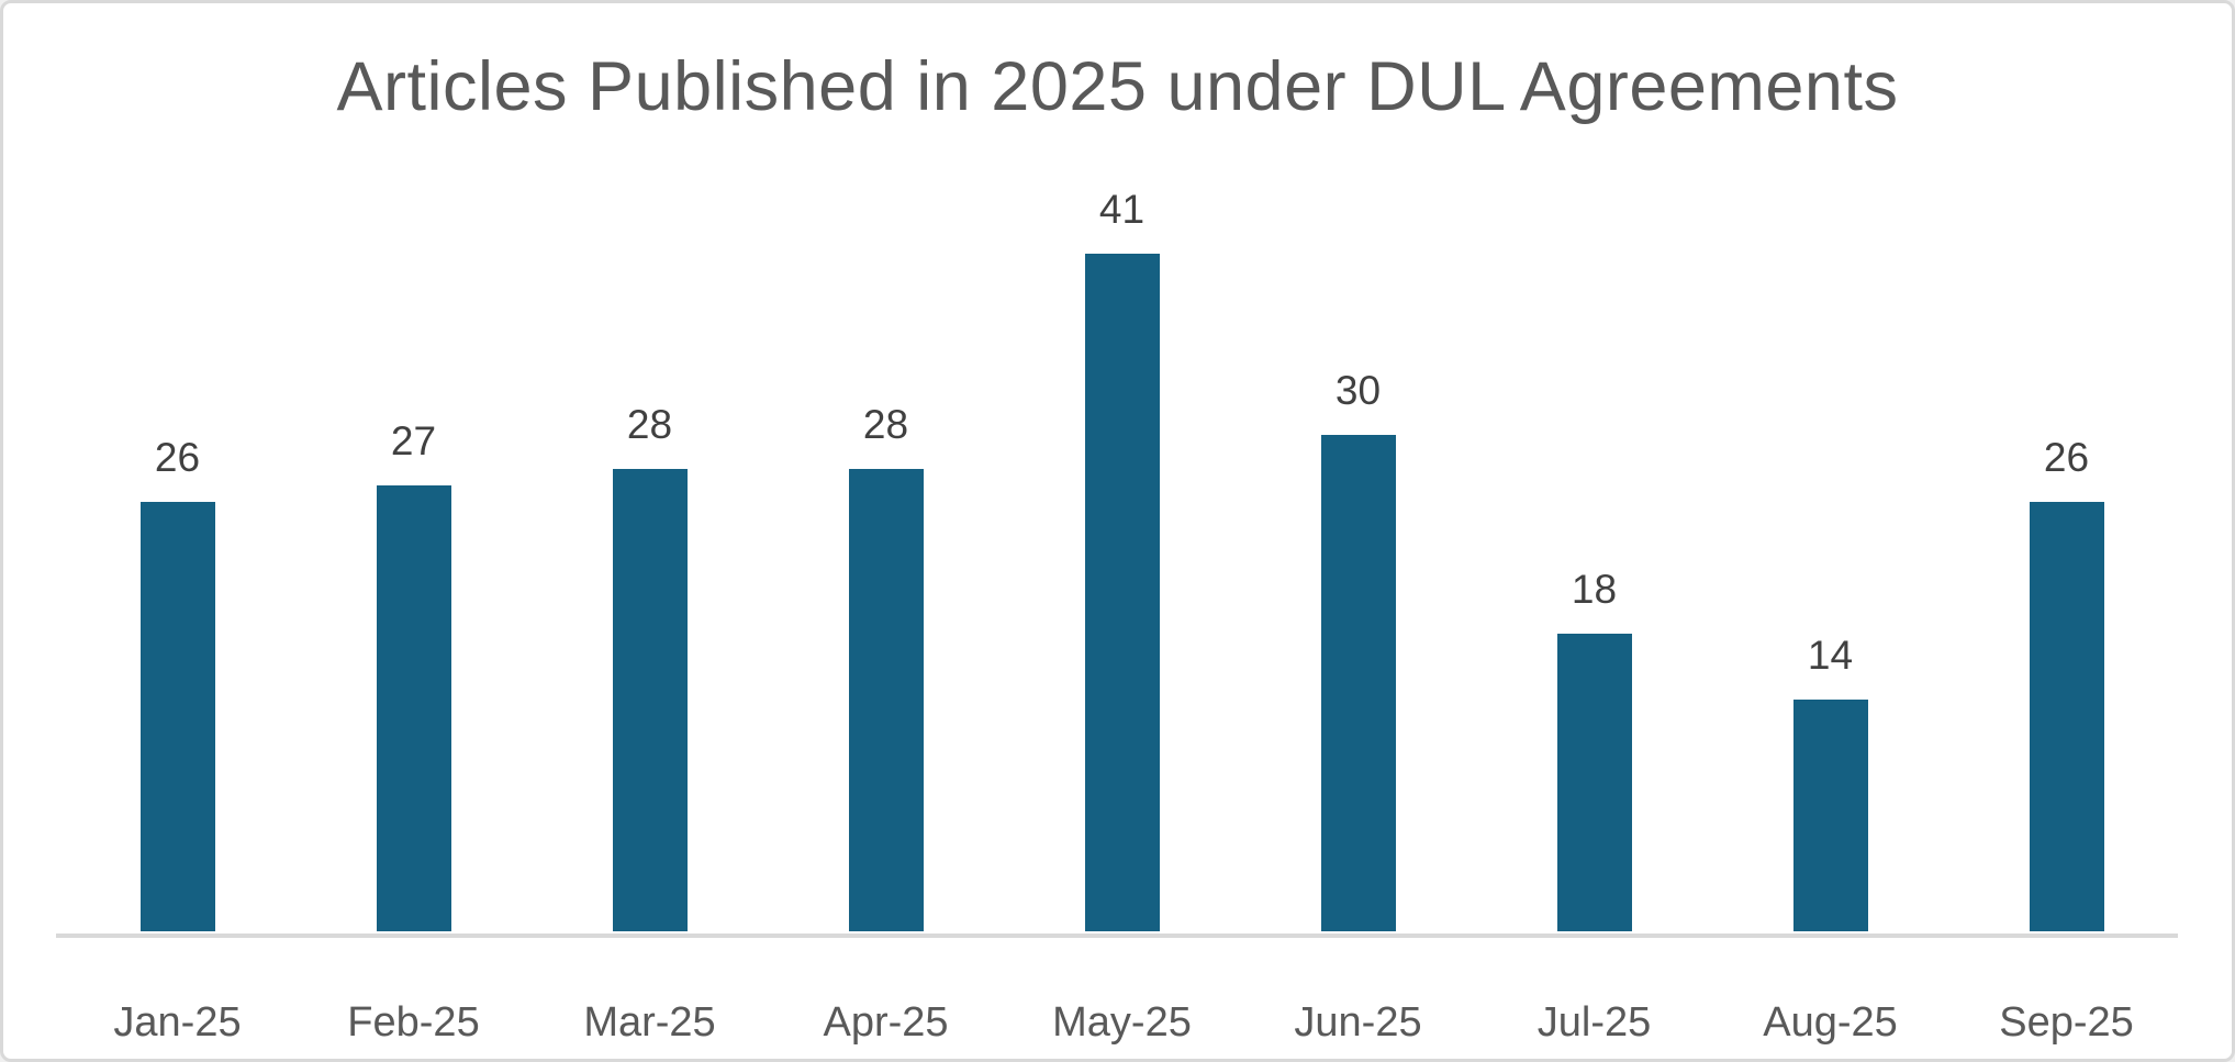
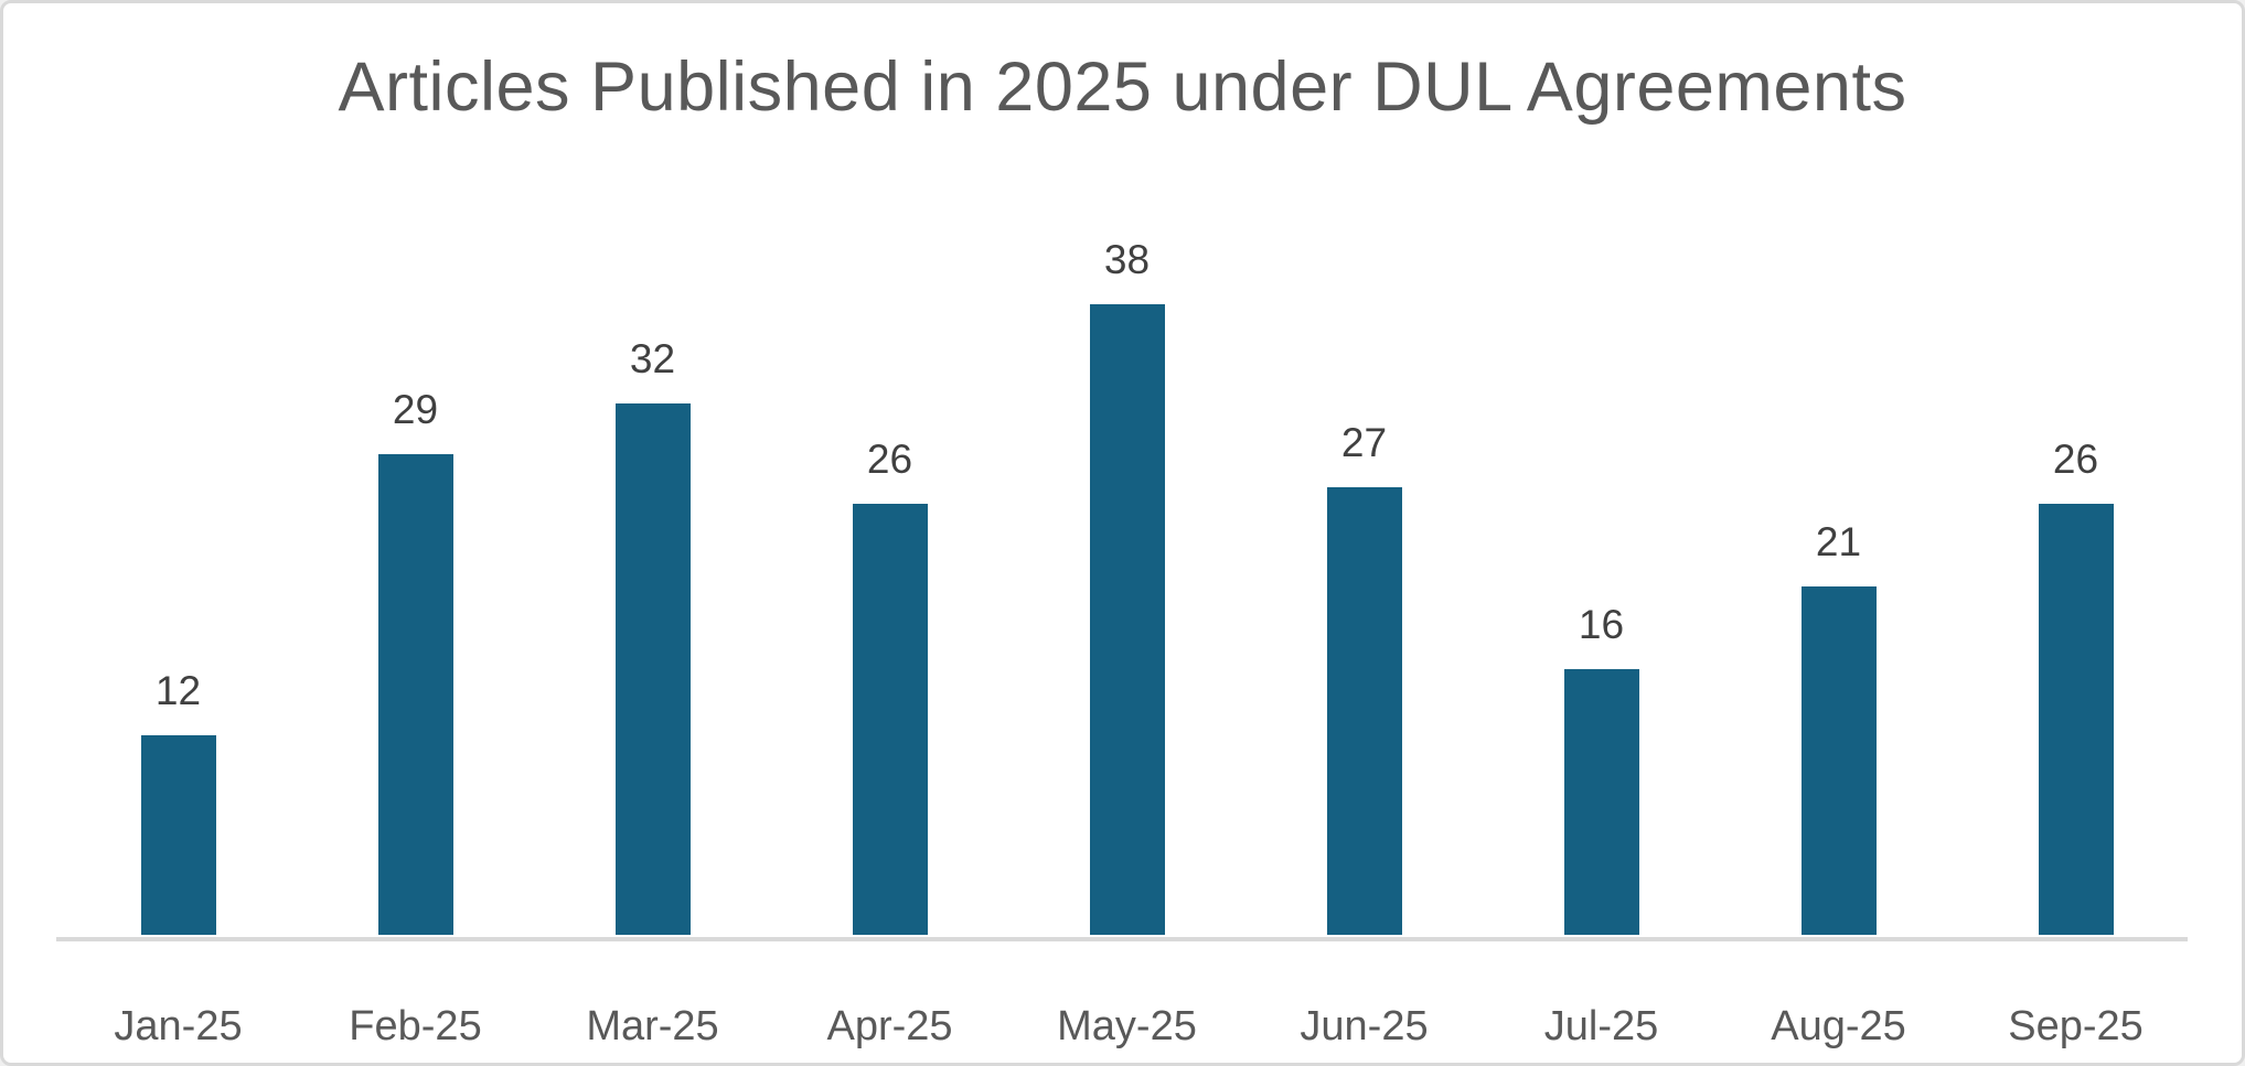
Jan-25: 26 -> 12
Feb-25: 27 -> 29
Mar-25: 28 -> 32
Apr-25: 28 -> 26
May-25: 41 -> 38
Jun-25: 30 -> 27
Jul-25: 18 -> 16
Aug-25: 14 -> 21
